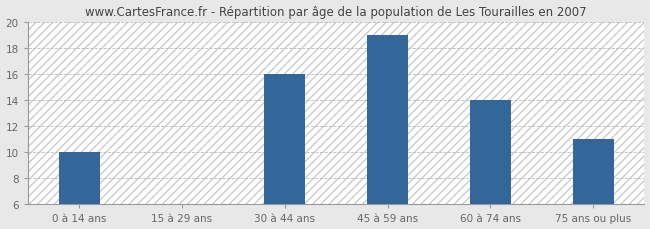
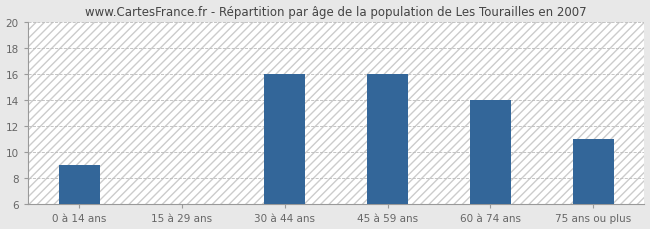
0 à 14 ans: 10 -> 9
45 à 59 ans: 19 -> 16
